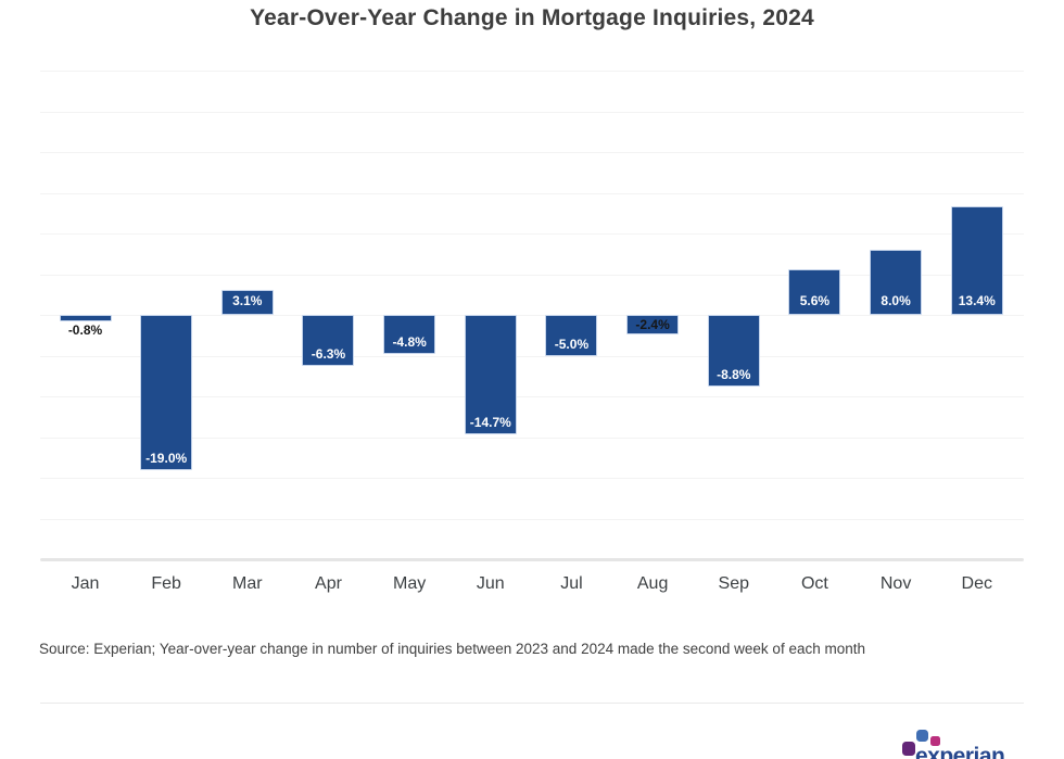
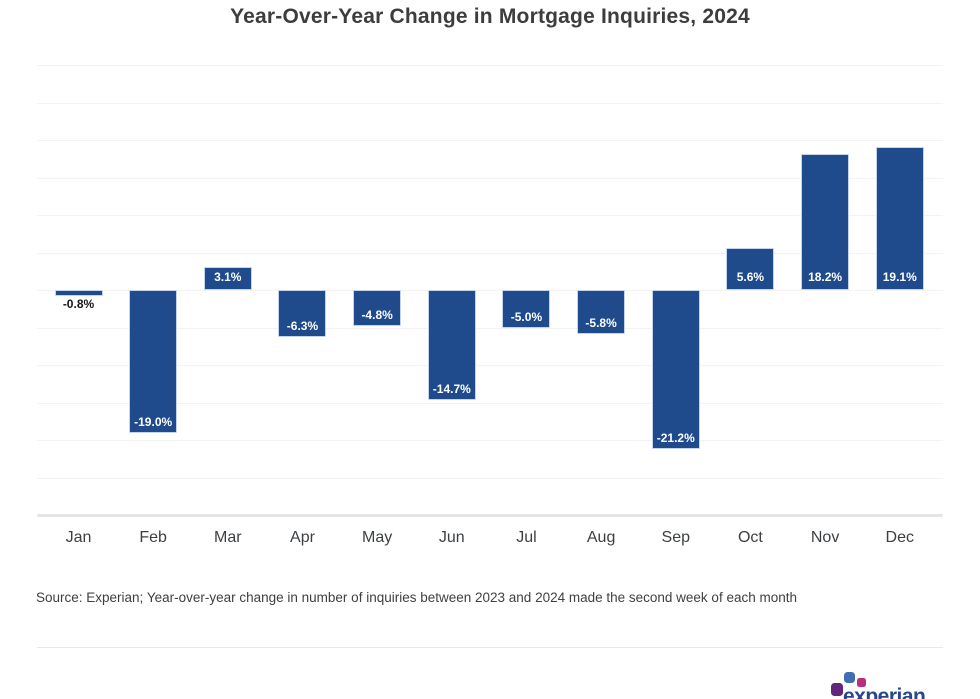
Aug: -2.4% -> -5.8%
Sep: -8.8% -> -21.2%
Nov: 8.0% -> 18.2%
Dec: 13.4% -> 19.1%
